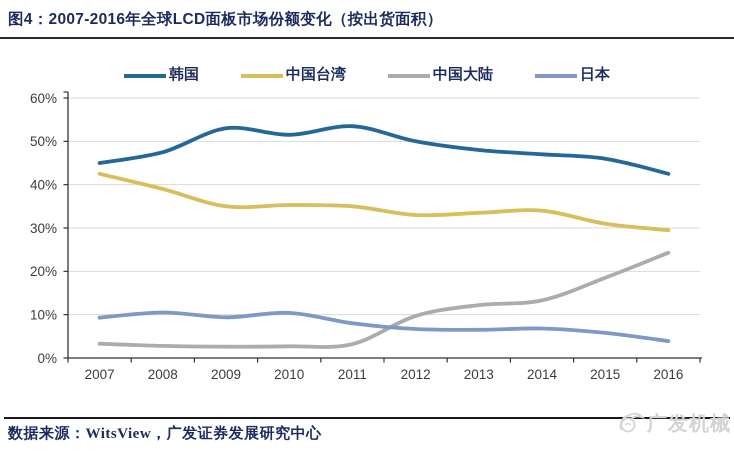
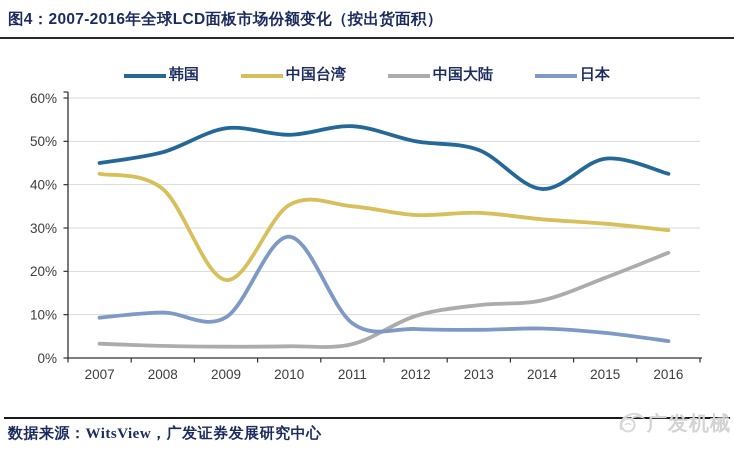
中国台湾/2009: 35% -> 18%
日本/2010: 10% -> 28%
韩国/2014: 47% -> 39%
中国台湾/2014: 34% -> 32%
